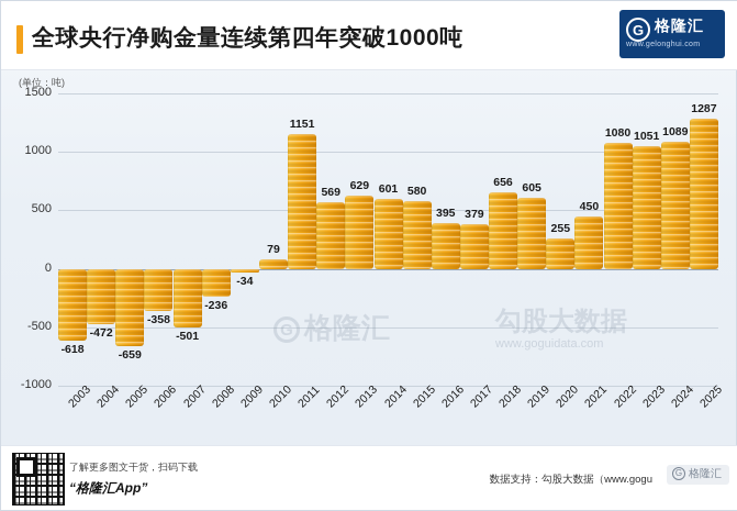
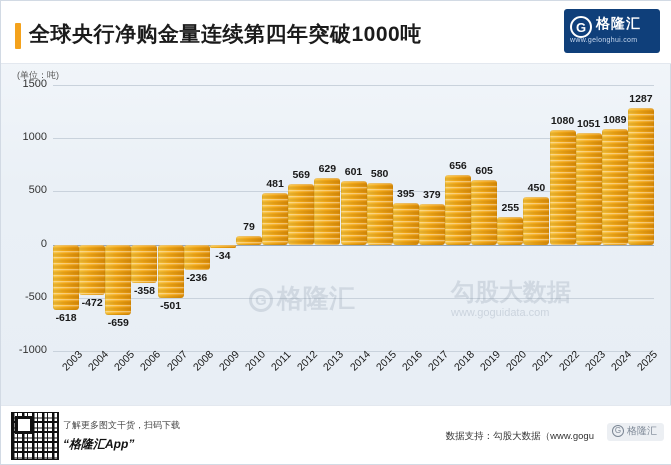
2011: 1151 -> 481
